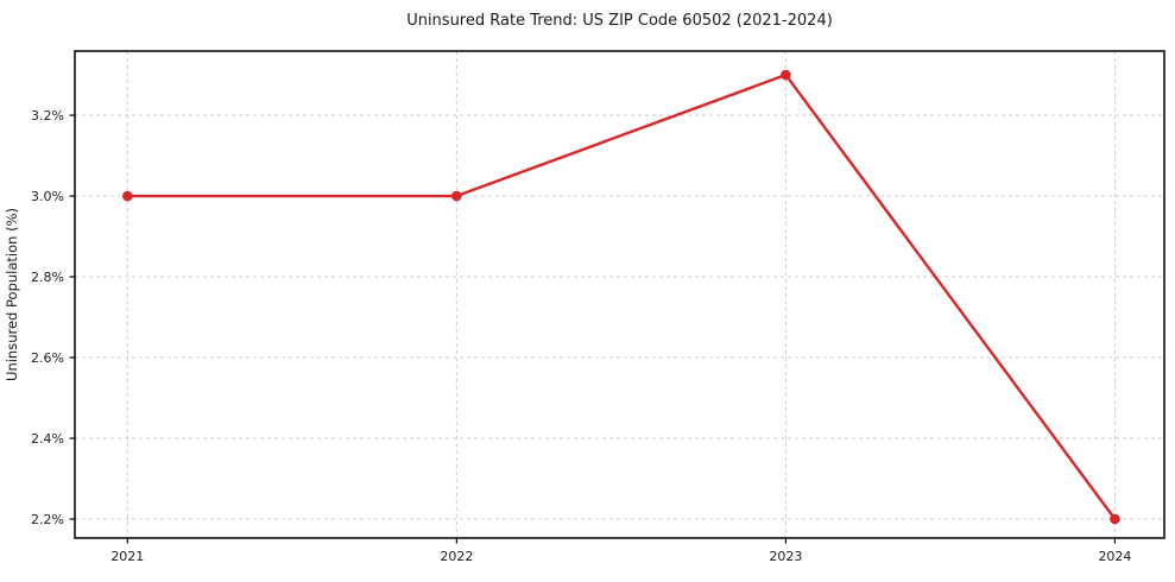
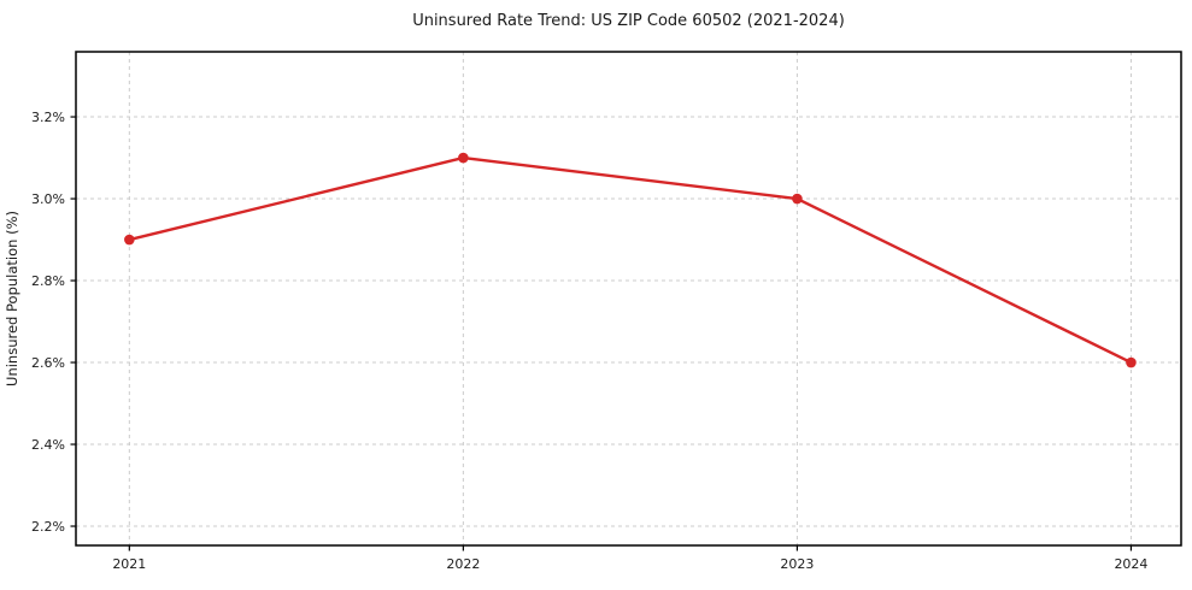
2021: 3.0% -> 2.9%
2022: 3.0% -> 3.1%
2023: 3.3% -> 3.0%
2024: 2.2% -> 2.6%
